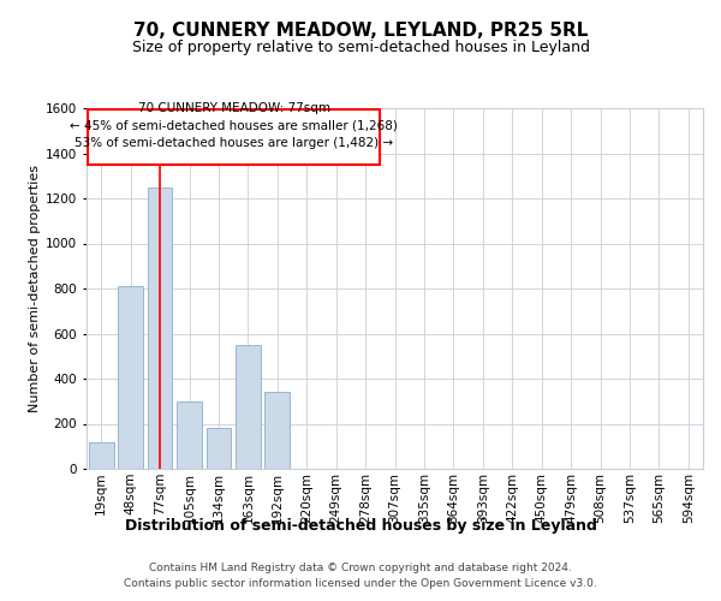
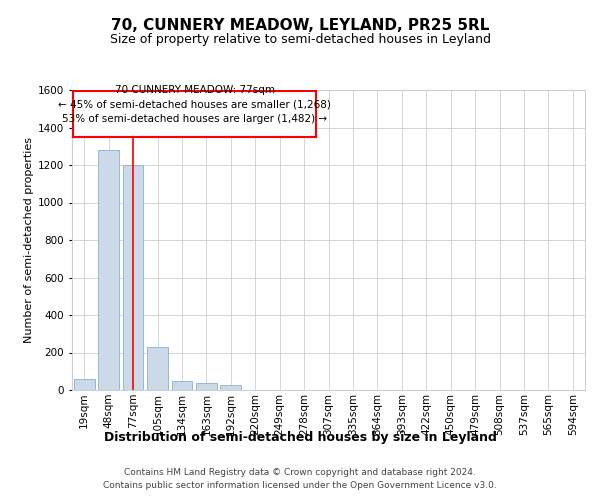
19sqm: 120 -> 60
48sqm: 810 -> 1280
77sqm: 1250 -> 1200
105sqm: 300 -> 230
134sqm: 180 -> 50
163sqm: 550 -> 40
192sqm: 340 -> 20
